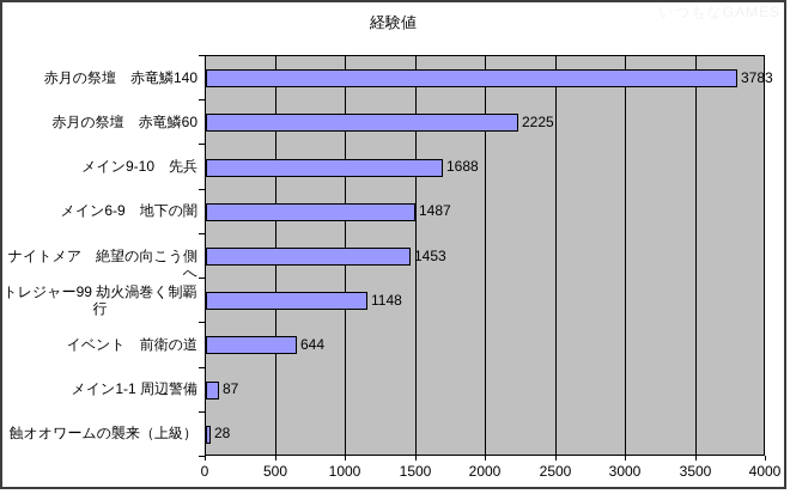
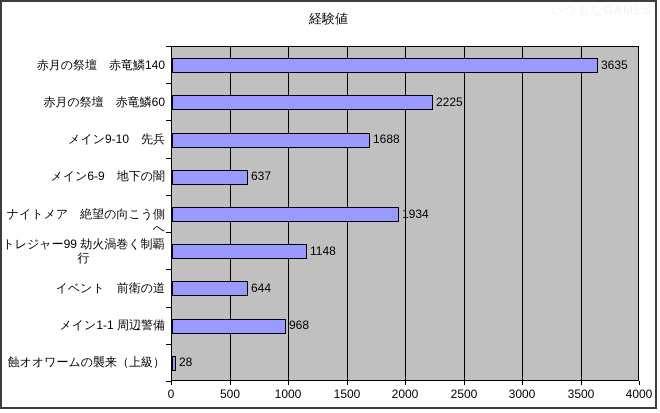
赤月の祭壇 赤竜鱗140: 3783 -> 3635
メイン6-9 地下の闇: 1487 -> 637
ナイトメア 絶望の向こう側へ: 1453 -> 1934
メイン1-1 周辺警備: 87 -> 968
